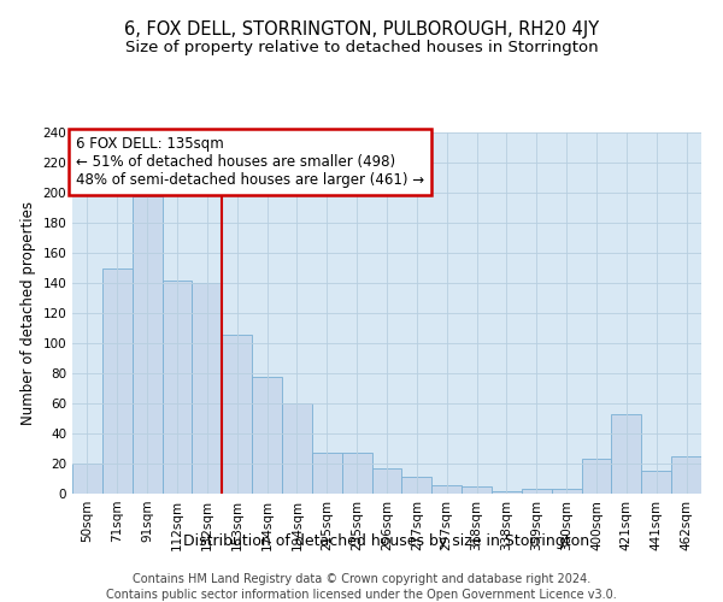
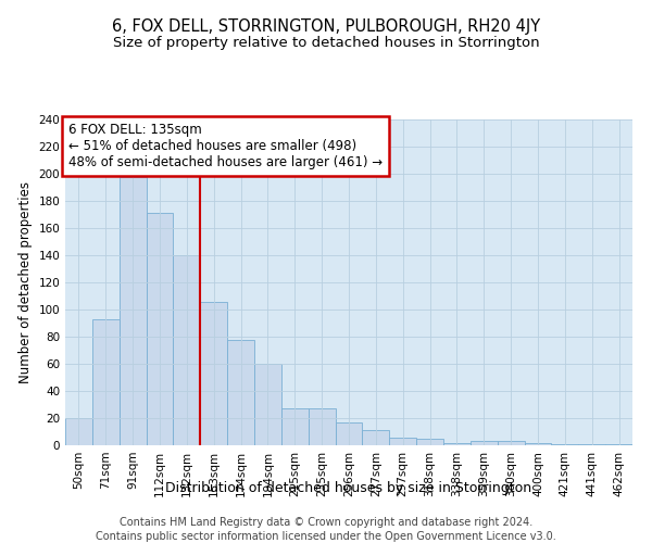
71sqm: 150 -> 93
112sqm: 142 -> 171
400sqm: 23 -> 2
421sqm: 53 -> 1
441sqm: 15 -> 1
462sqm: 25 -> 1
